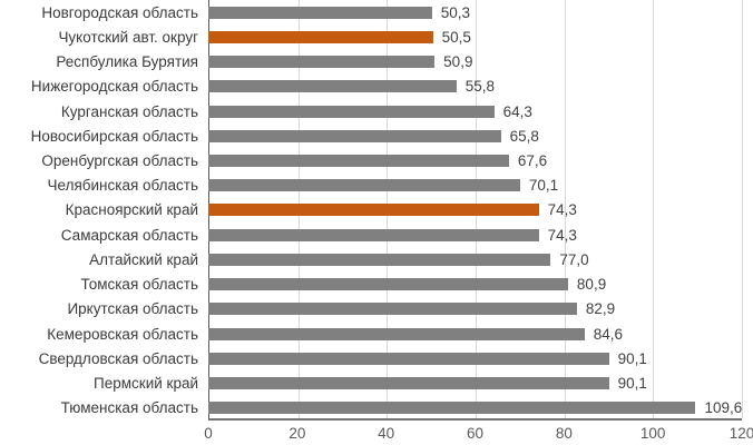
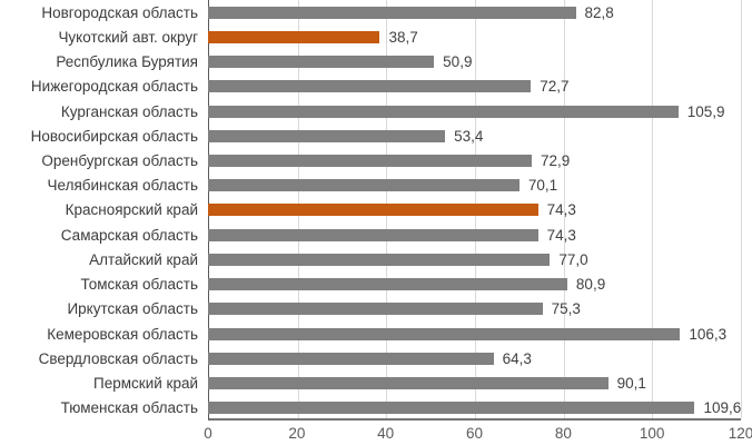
Новгородская область: 50,3 -> 82,8
Чукотский авт. округ: 50,5 -> 38,7
Нижегородская область: 55,8 -> 72,7
Курганская область: 64,3 -> 105,9
Новосибирская область: 65,8 -> 53,4
Оренбургская область: 67,6 -> 72,9
Иркутская область: 82,9 -> 75,3
Кемеровская область: 84,6 -> 106,3
Свердловская область: 90,1 -> 64,3
